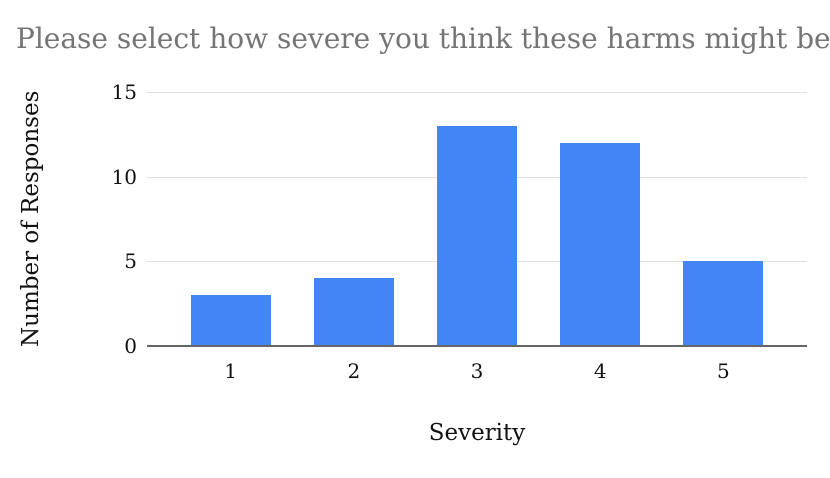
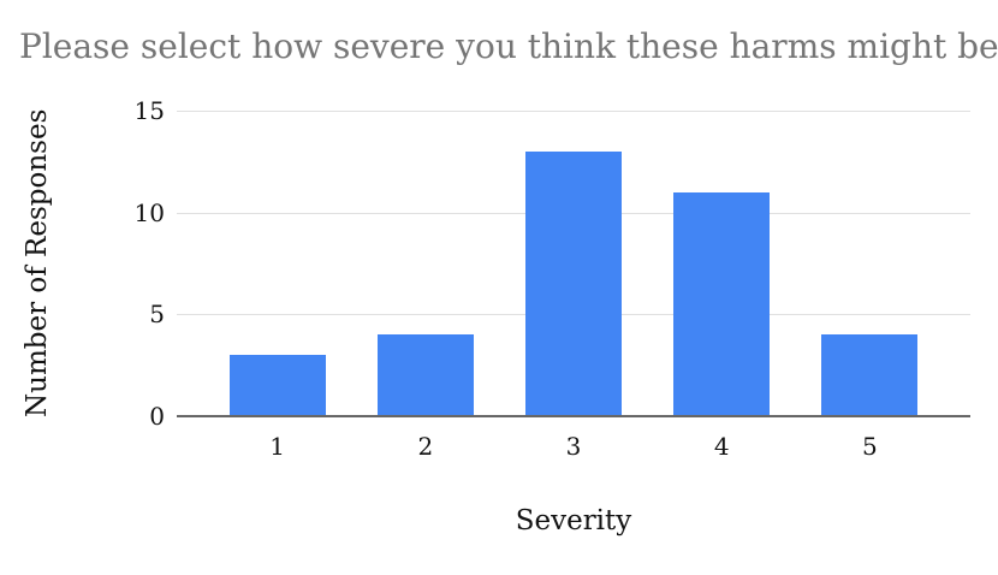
4: 12 -> 11
5: 5 -> 4
